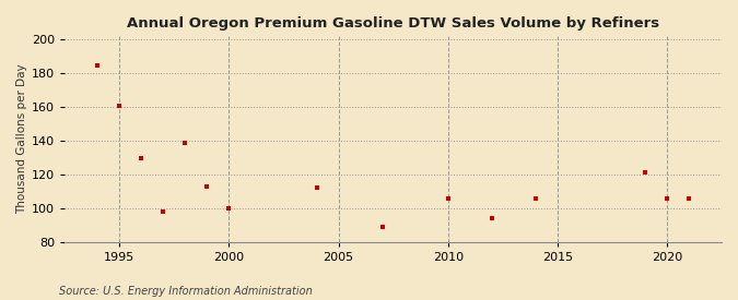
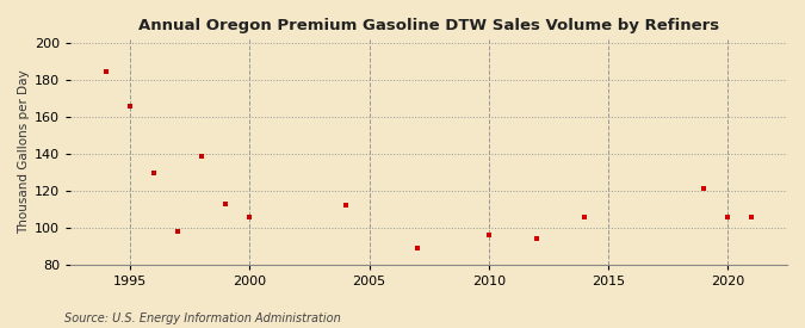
1995: 161 -> 166
2000: 100 -> 106
2010: 106 -> 96
